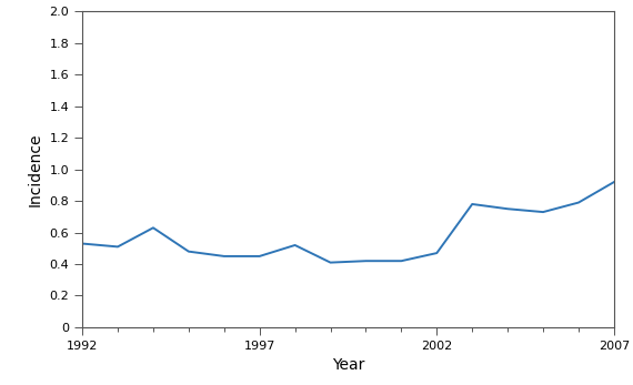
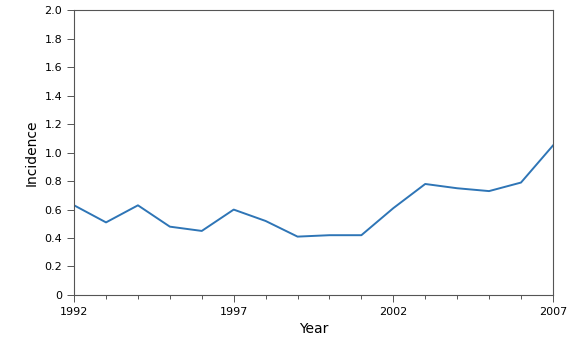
1992: 0.53 -> 0.63
1997: 0.45 -> 0.60
2002: 0.47 -> 0.61
2007: 0.92 -> 1.05
